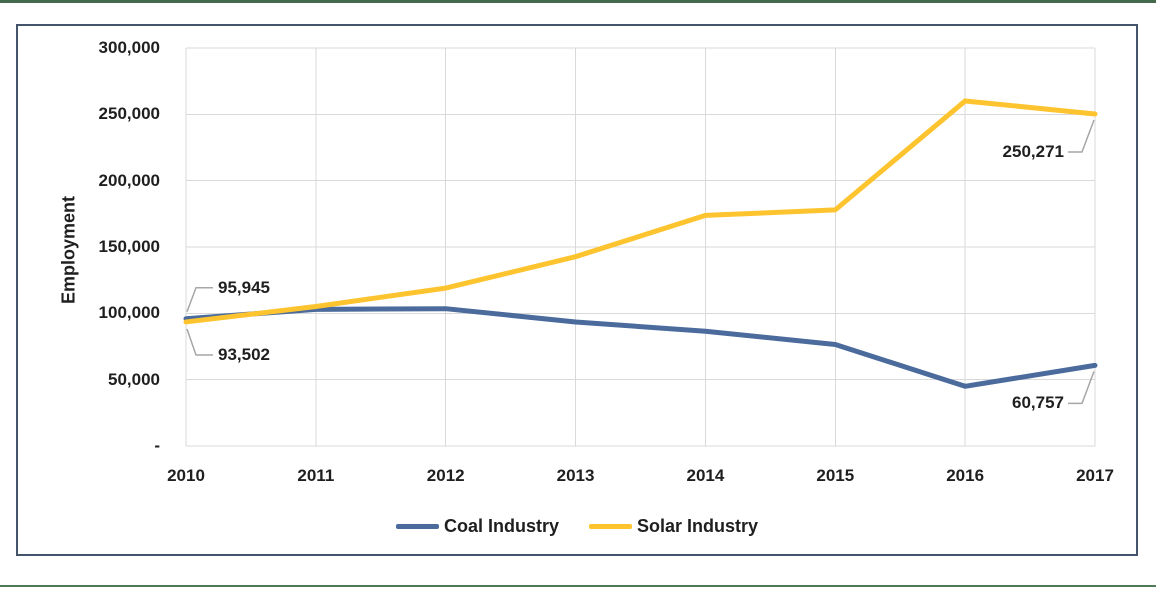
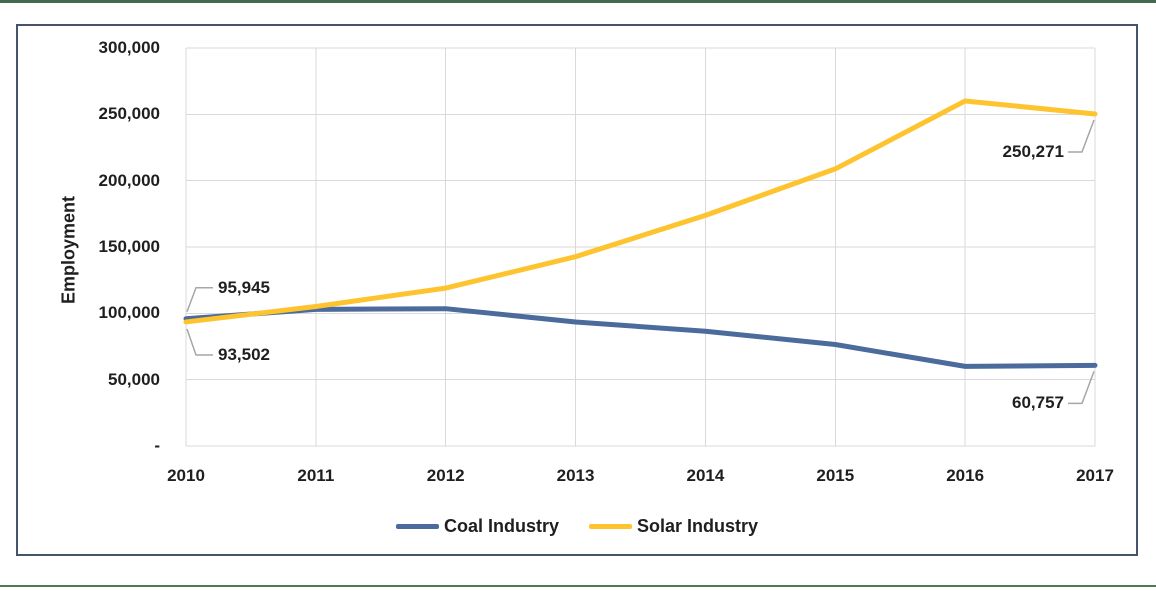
Solar Industry/2015: 178000 -> 209000
Coal Industry/2016: 45000 -> 60000
